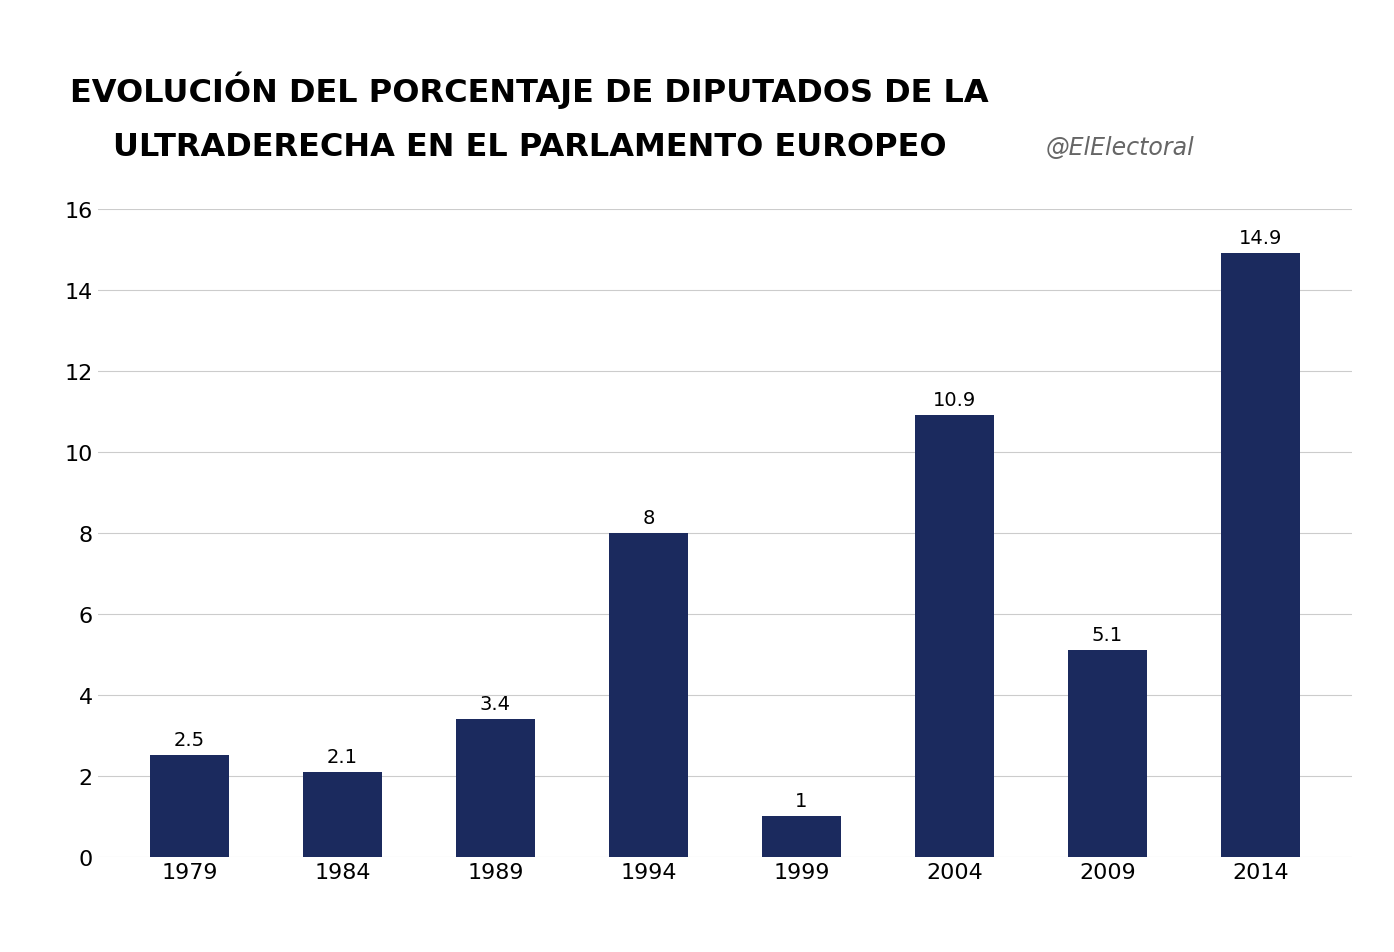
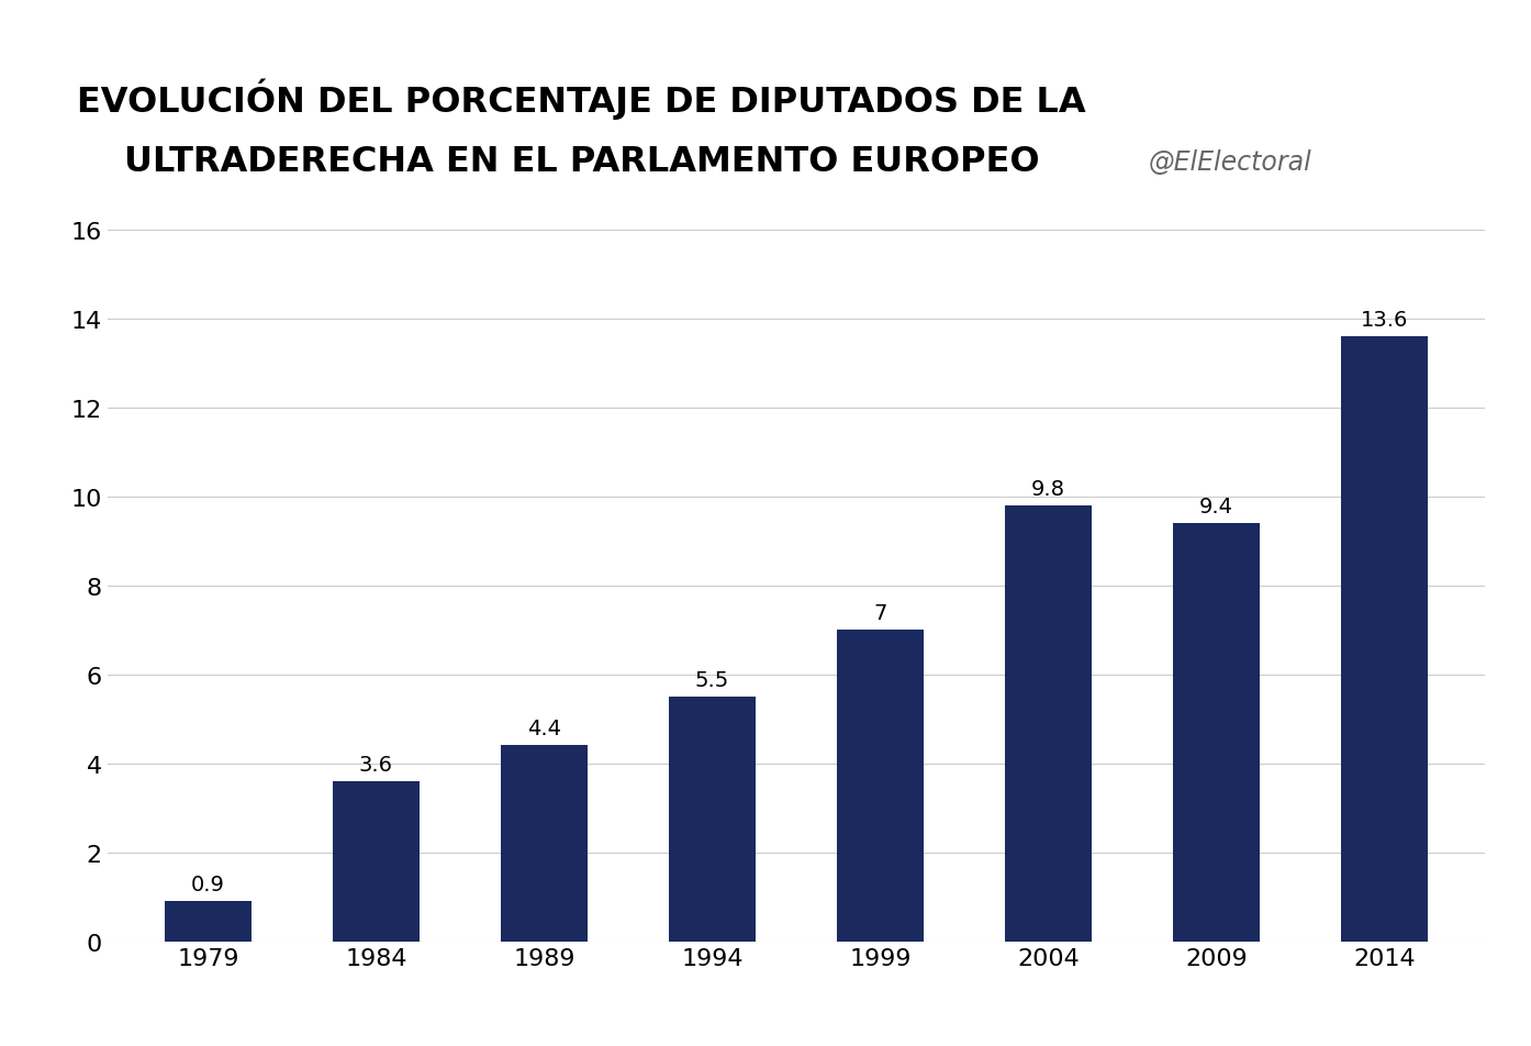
1979: 2.5 -> 0.9
1984: 2.1 -> 3.6
1989: 3.4 -> 4.4
1994: 8 -> 5.5
1999: 1 -> 7
2004: 10.9 -> 9.8
2009: 5.1 -> 9.4
2014: 14.9 -> 13.6
